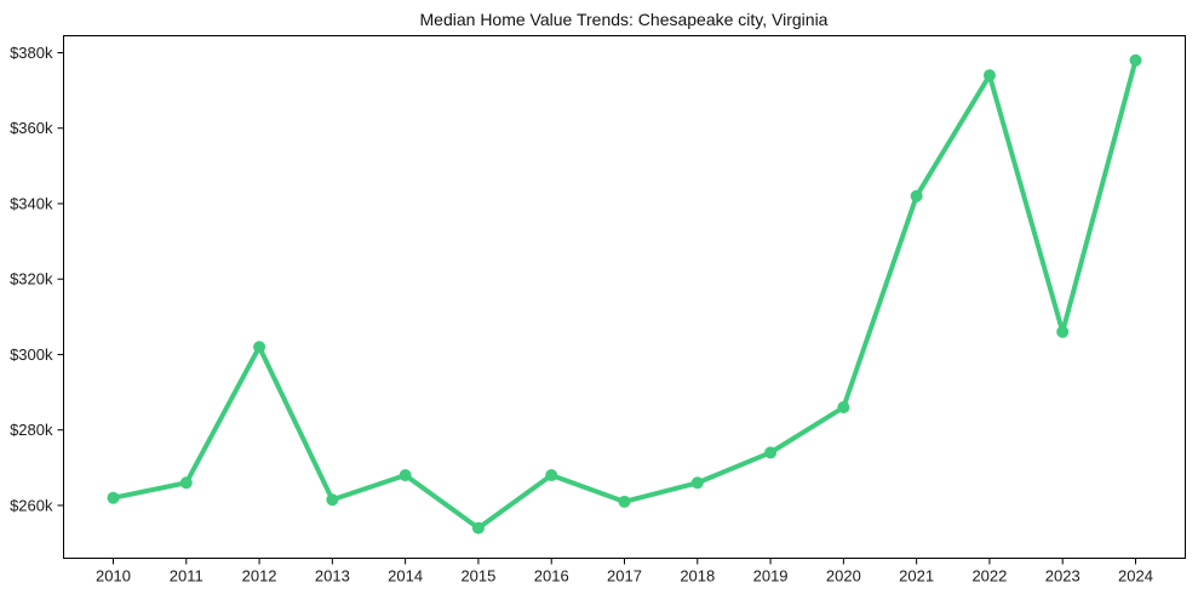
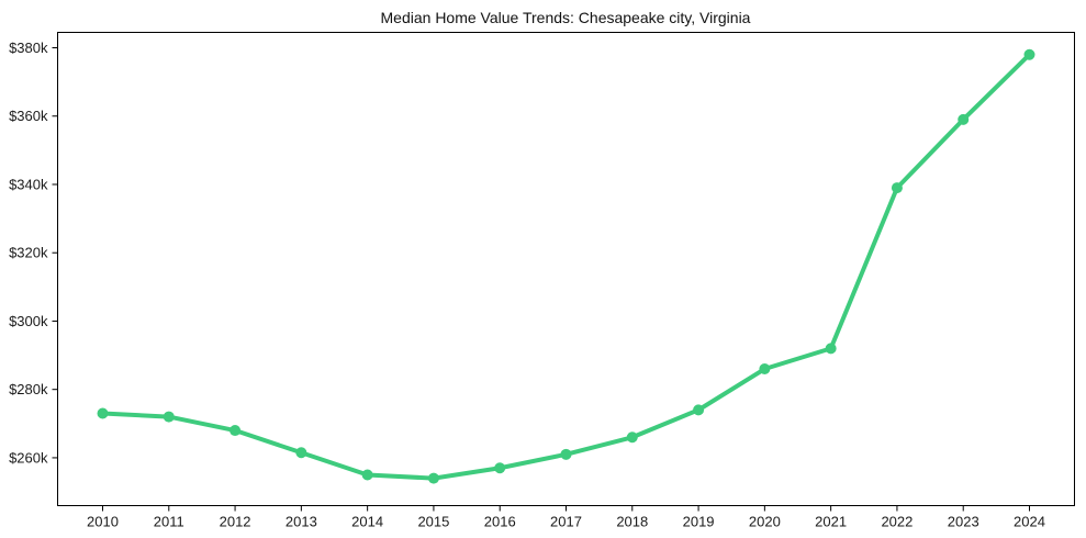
2010: $262k -> $273k
2011: $266k -> $272k
2012: $302k -> $268k
2014: $268k -> $255k
2016: $268k -> $257k
2021: $342k -> $292k
2022: $374k -> $339k
2023: $306k -> $359k
